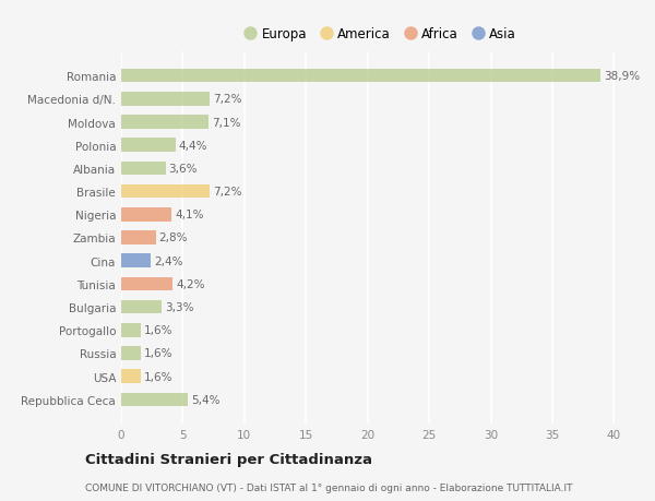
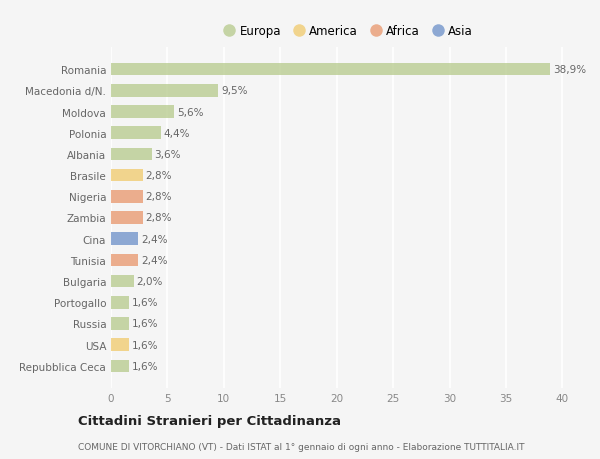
Macedonia d/N.: 7,2% -> 9,5%
Moldova: 7,1% -> 5,6%
Brasile: 7,2% -> 2,8%
Nigeria: 4,1% -> 2,8%
Tunisia: 4,2% -> 2,4%
Bulgaria: 3,3% -> 2,0%
Repubblica Ceca: 5,4% -> 1,6%
